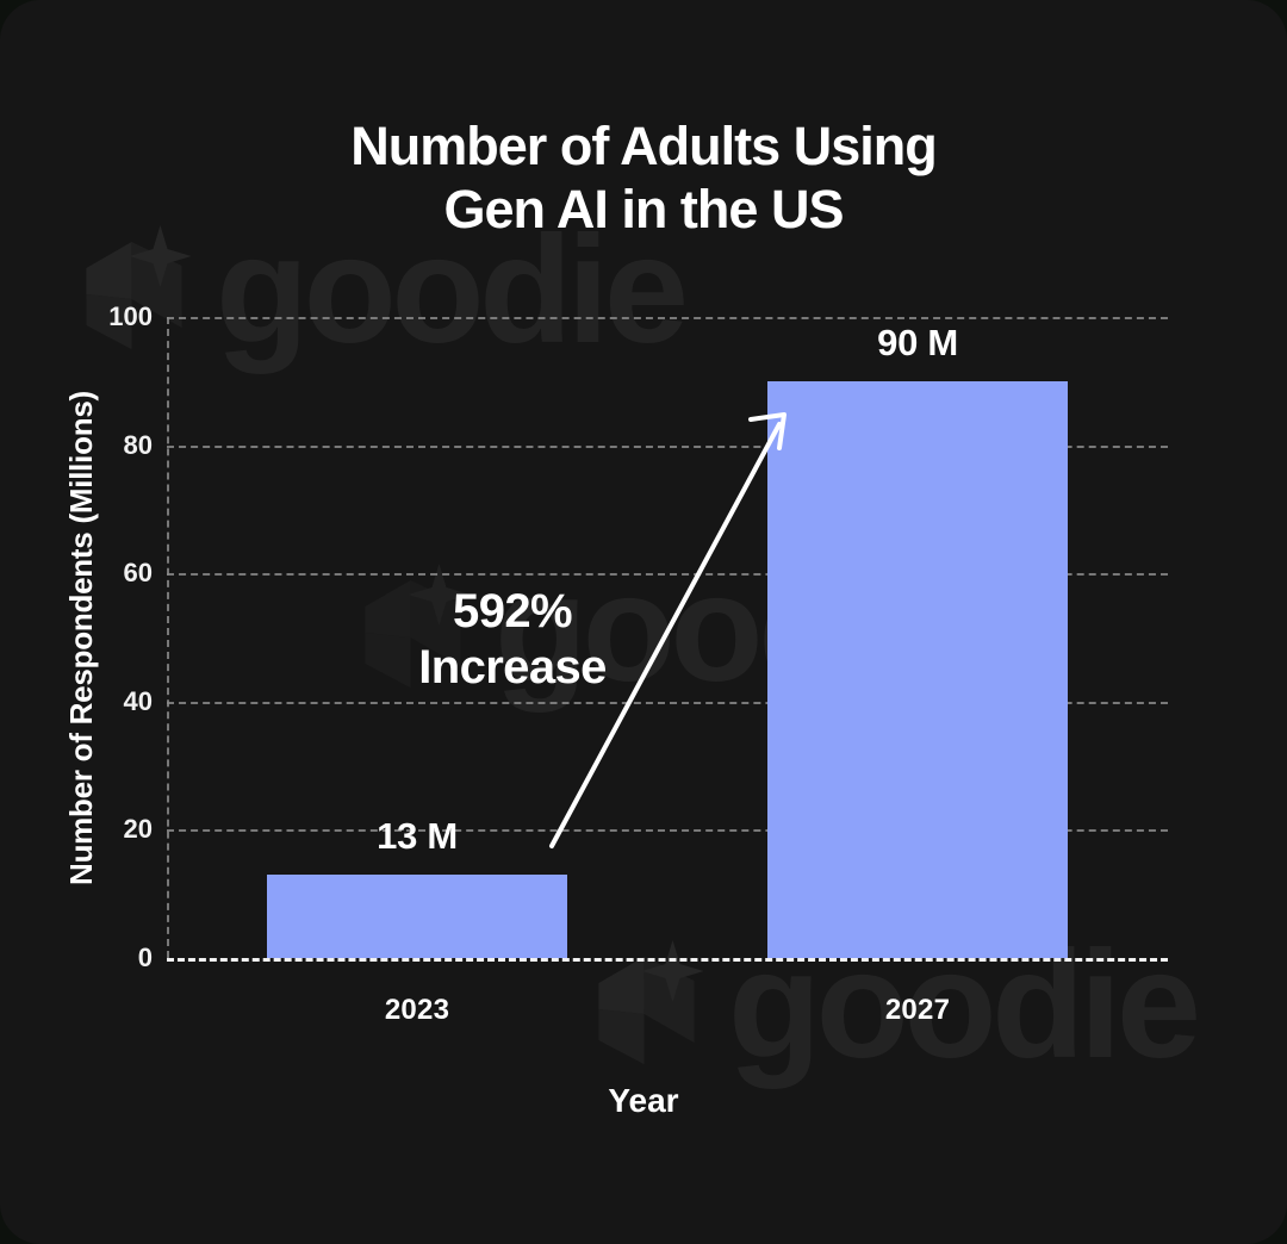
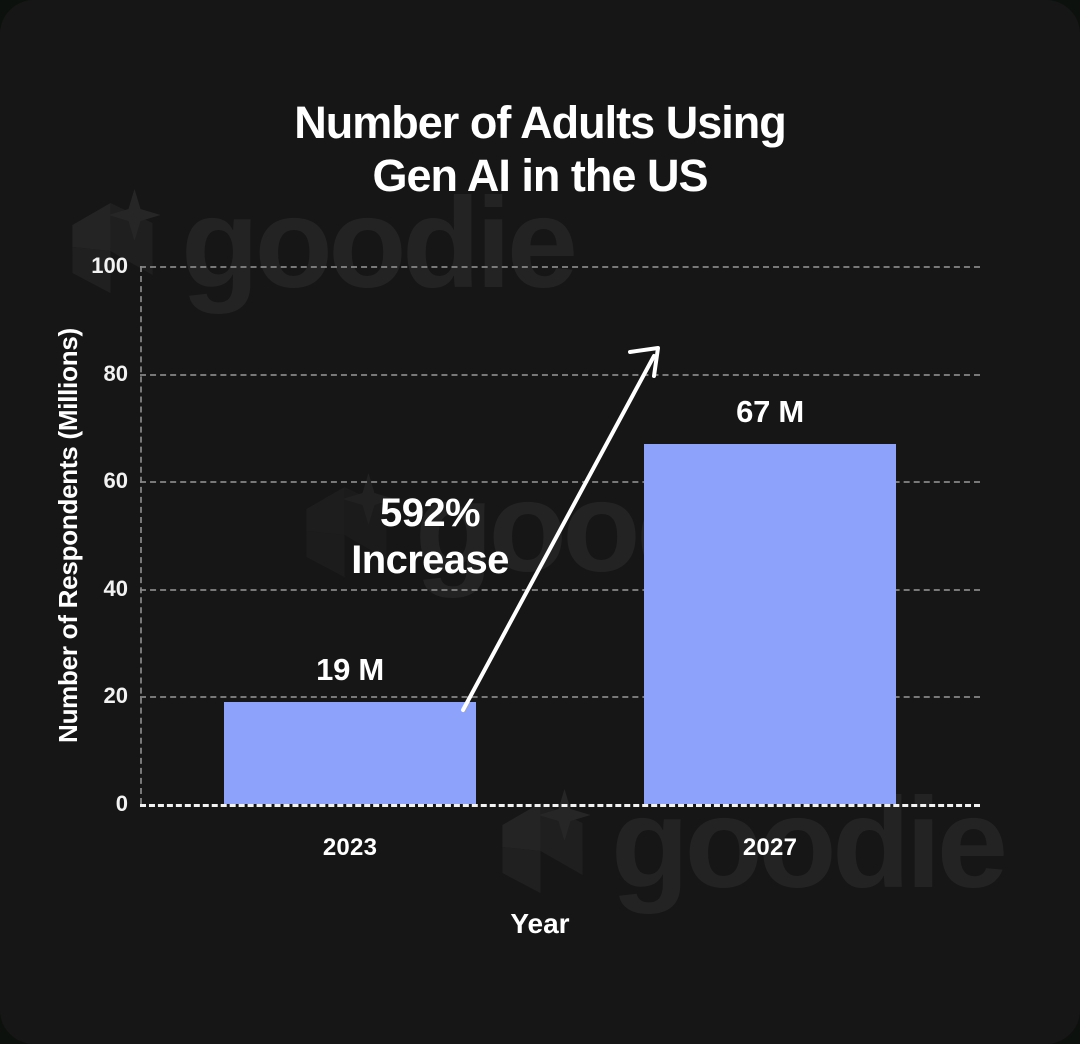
2023: 13 -> 19
2027: 90 -> 67
